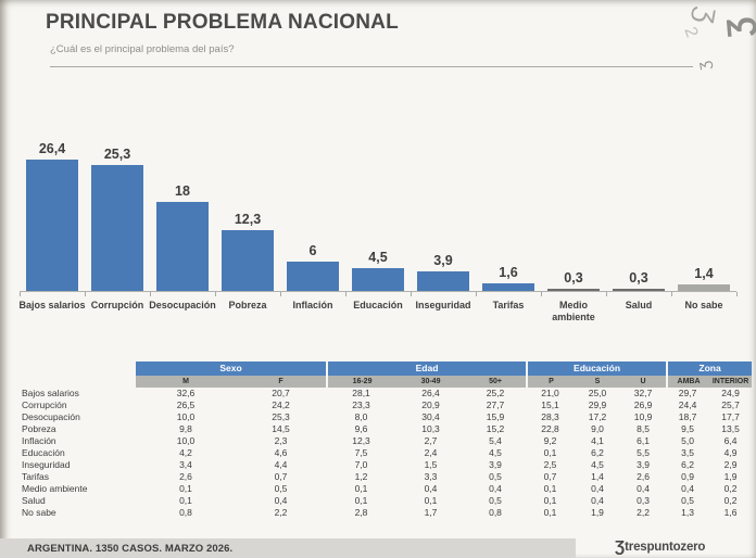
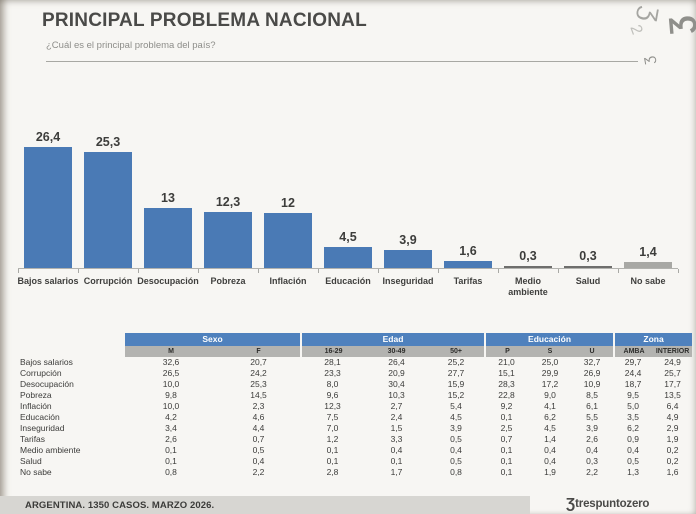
Desocupación: 18 -> 13
Inflación: 6 -> 12
